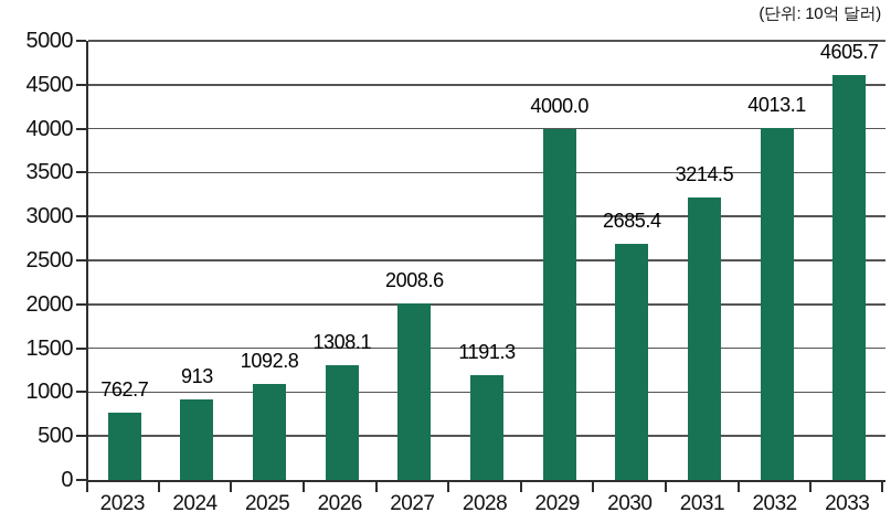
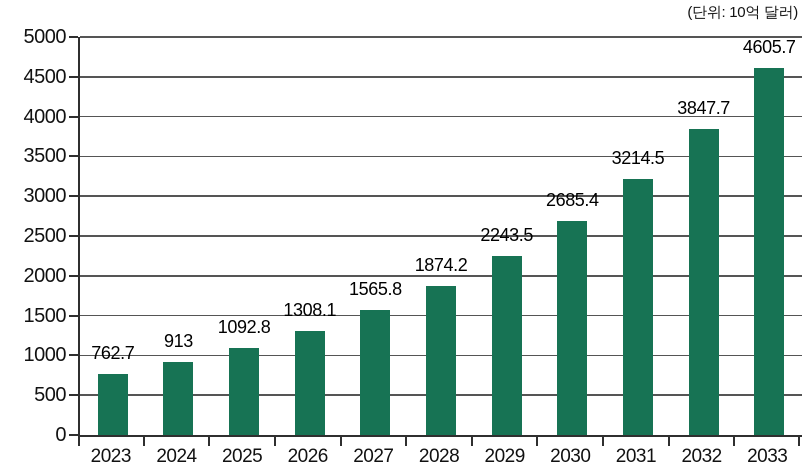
2027: 2008.6 -> 1565.8
2028: 1191.3 -> 1874.2
2029: 4000.0 -> 2243.5
2032: 4013.1 -> 3847.7
